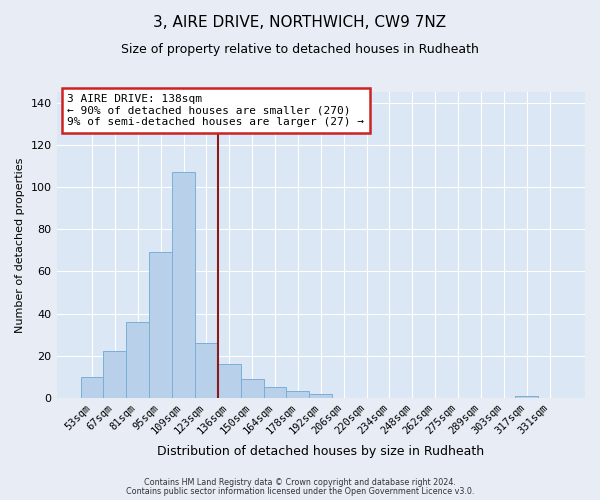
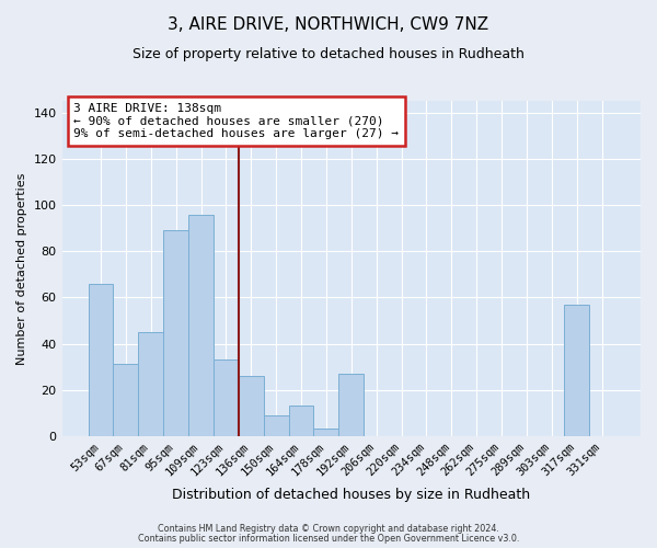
53sqm: 10 -> 66
67sqm: 22 -> 31
81sqm: 36 -> 45
95sqm: 69 -> 89
109sqm: 107 -> 96
123sqm: 26 -> 33
136sqm: 16 -> 26
164sqm: 5 -> 13
192sqm: 2 -> 27
317sqm: 1 -> 57
